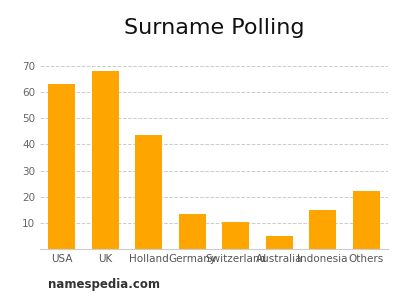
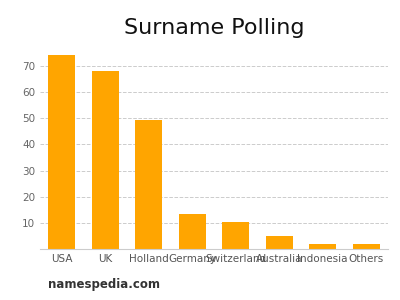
USA: 63.0 -> 74.0
Holland: 43.5 -> 49.5
Indonesia: 15.0 -> 2.0
Others: 22.0 -> 2.0
